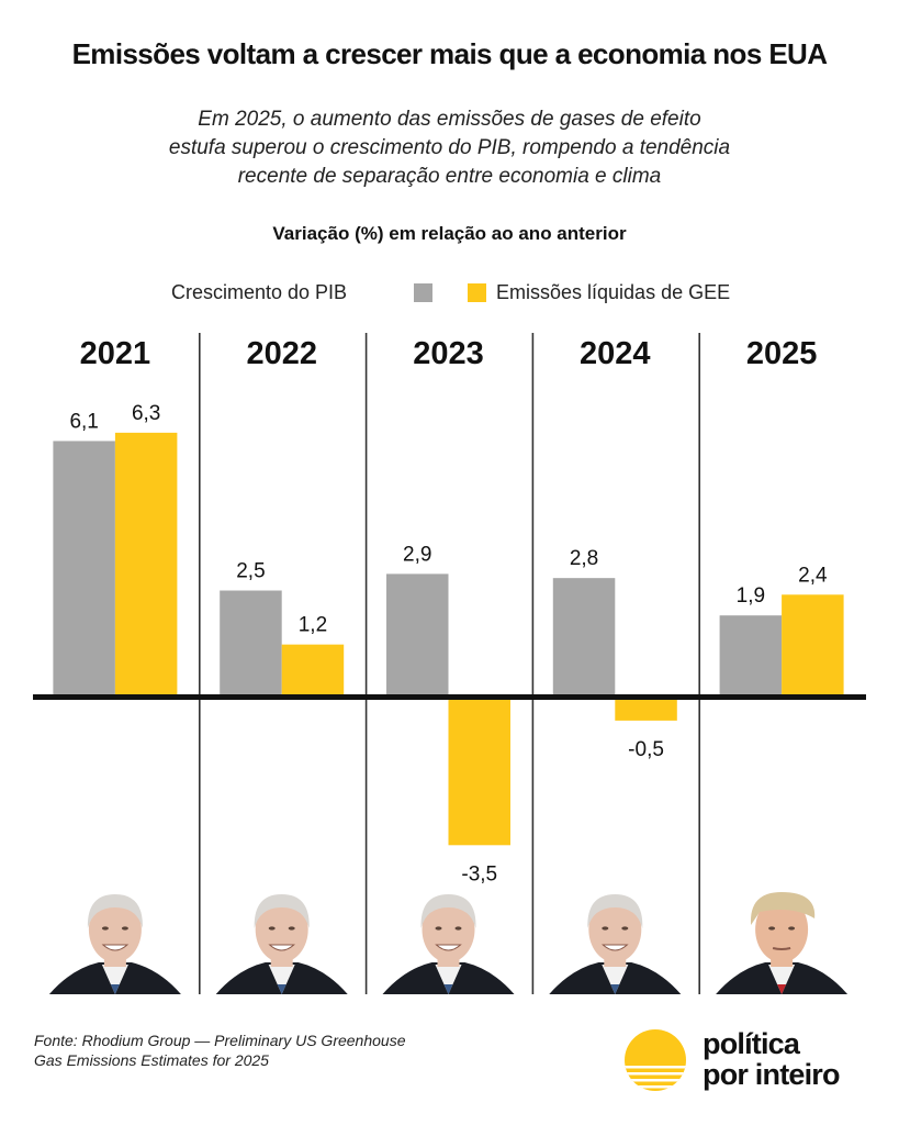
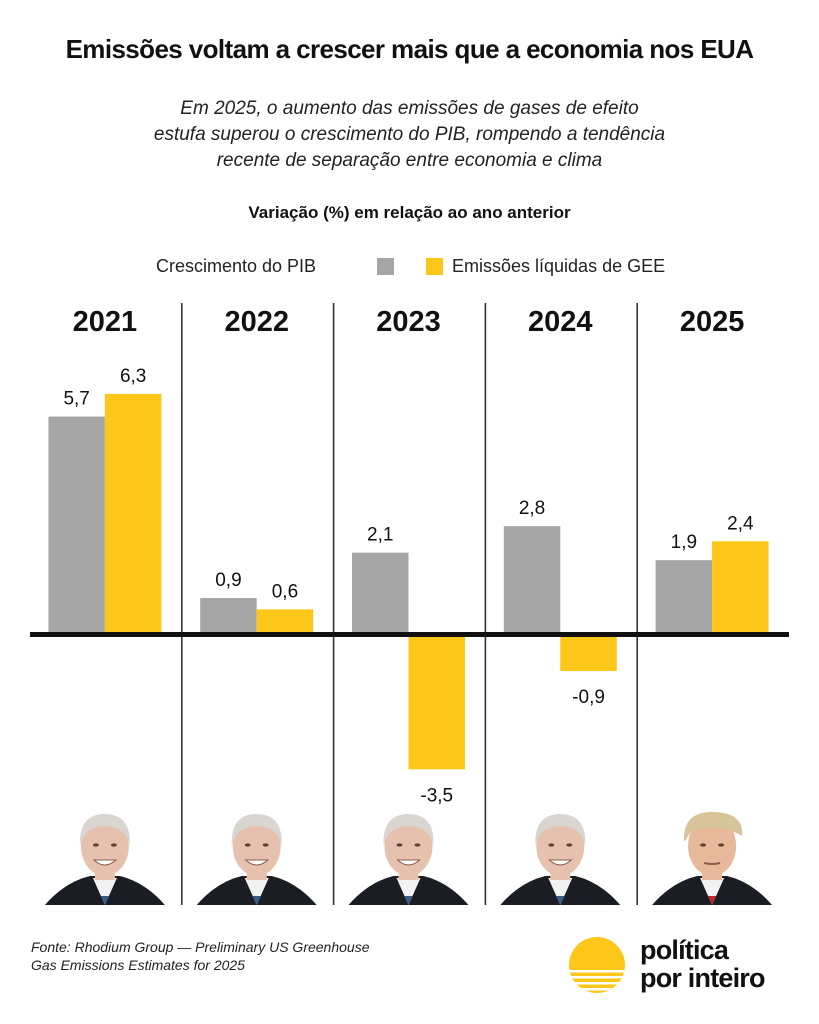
Crescimento do PIB/2021: 6,1 -> 5,7
Crescimento do PIB/2022: 2,5 -> 0,9
Emissões líquidas de GEE/2022: 1,2 -> 0,6
Crescimento do PIB/2023: 2,9 -> 2,1
Emissões líquidas de GEE/2024: -0,5 -> -0,9
